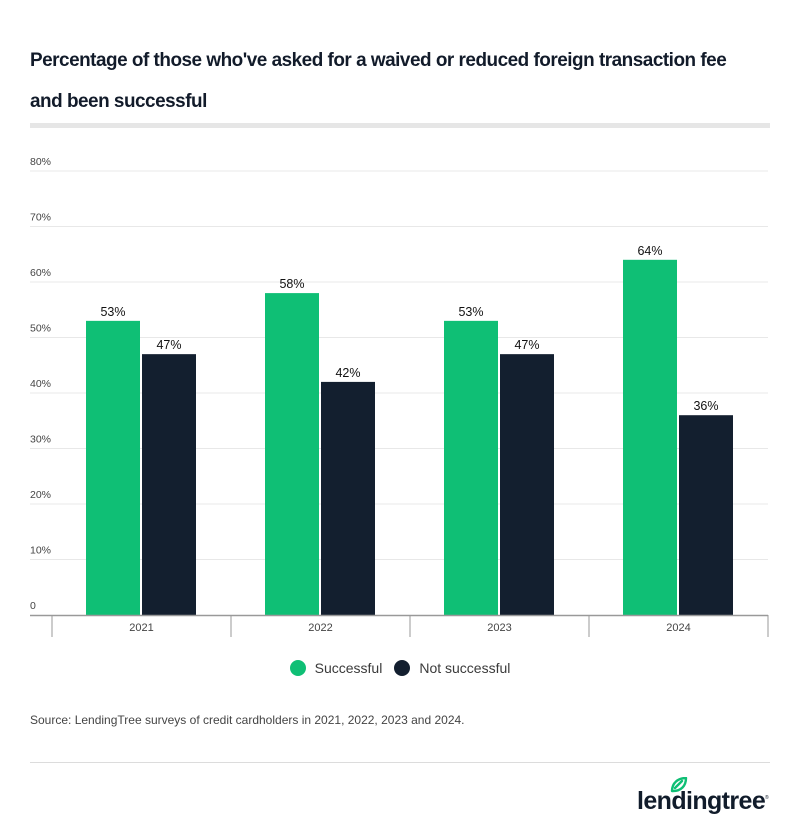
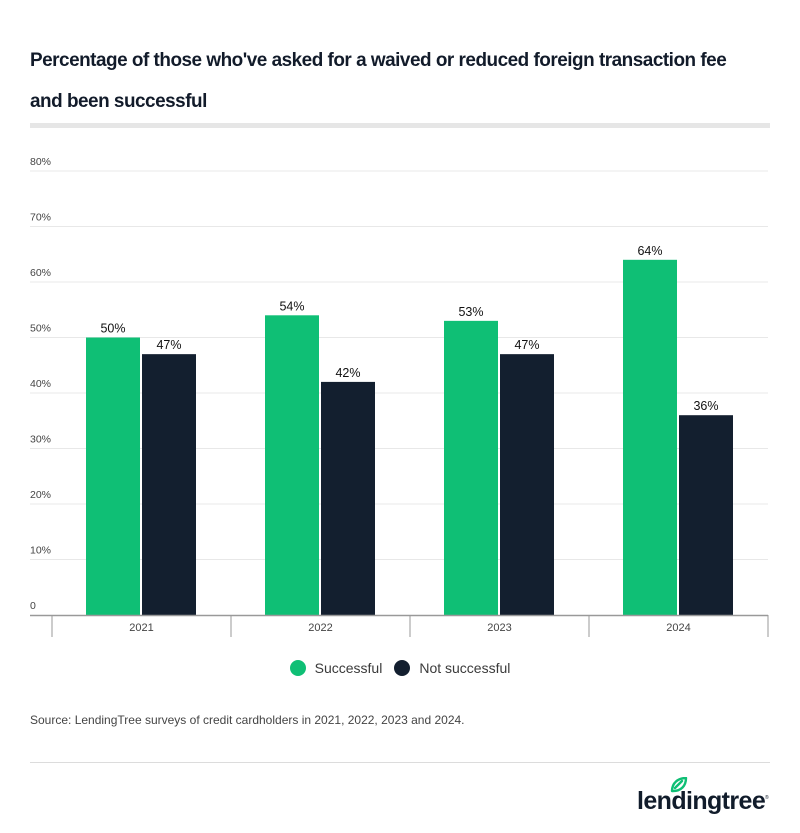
Successful/2021: 53% -> 50%
Successful/2022: 58% -> 54%
